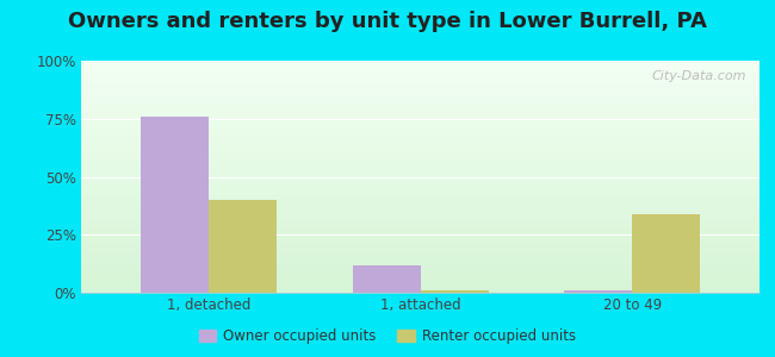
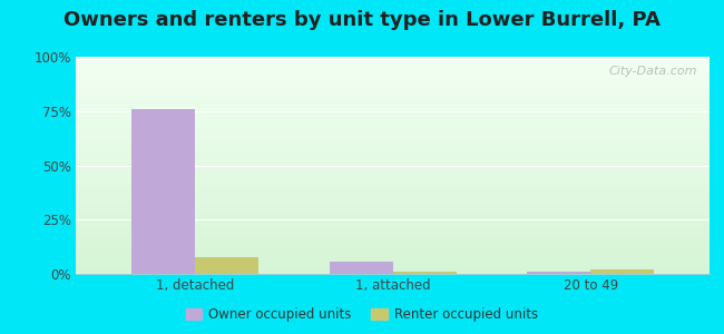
Renter occupied units/1, detached: 40% -> 8%
Owner occupied units/1, attached: 12% -> 6%
Renter occupied units/20 to 49: 34% -> 2%
